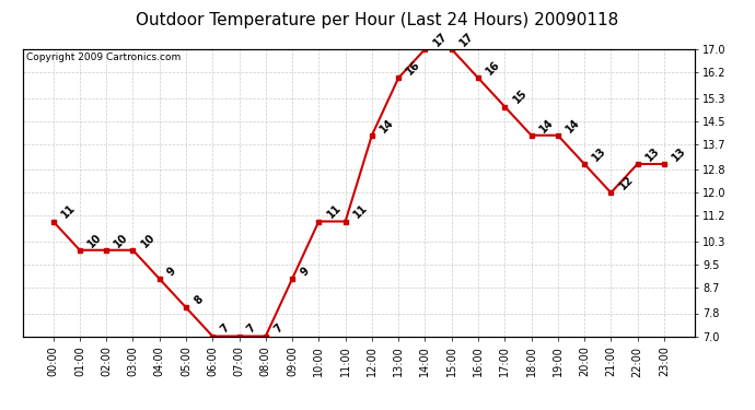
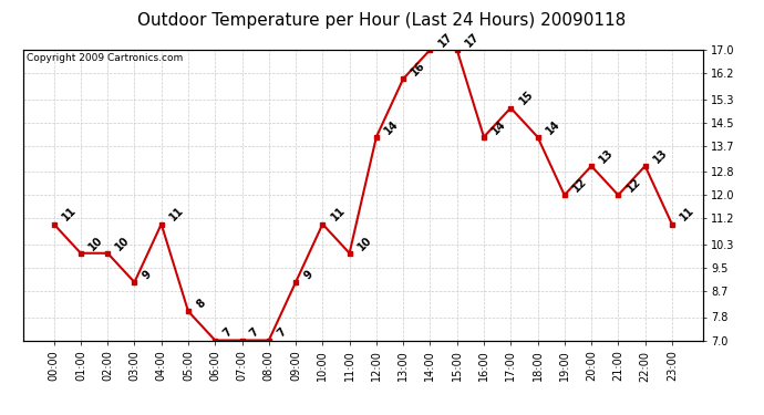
03:00: 10 -> 9
04:00: 9 -> 11
11:00: 11 -> 10
16:00: 16 -> 14
19:00: 14 -> 12
23:00: 13 -> 11
